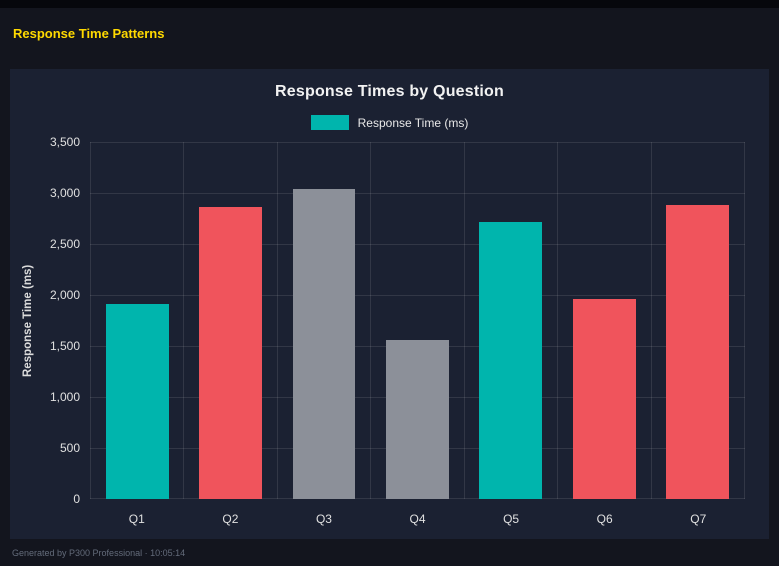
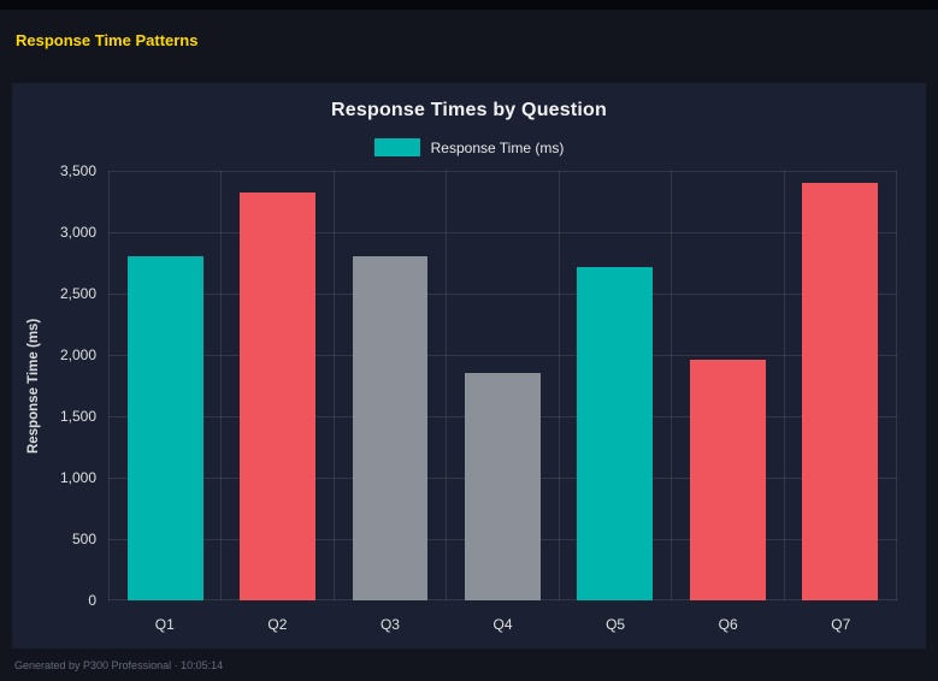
Q1: 1910 -> 2800
Q2: 2860 -> 3320
Q3: 3040 -> 2800
Q4: 1560 -> 1850
Q7: 2880 -> 3400
